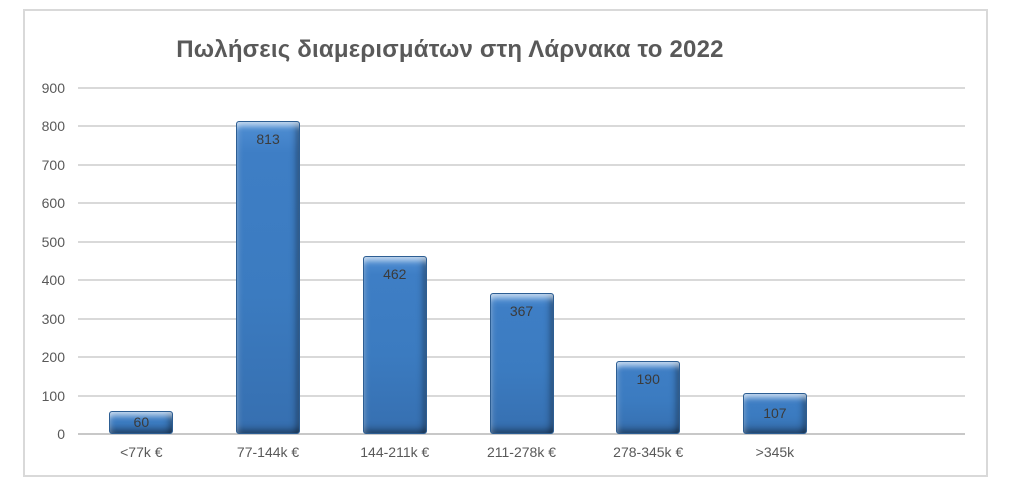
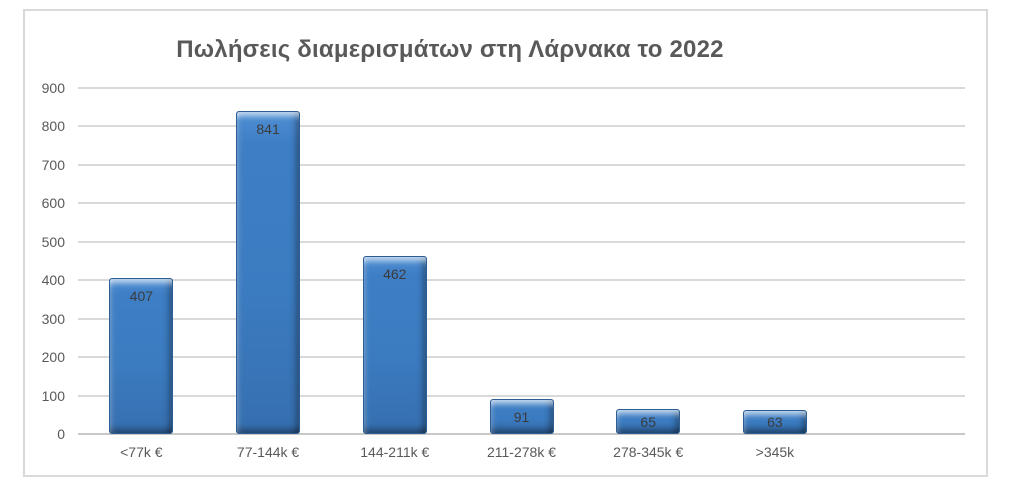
<77k €: 60 -> 407
77-144k €: 813 -> 841
211-278k €: 367 -> 91
278-345k €: 190 -> 65
>345k: 107 -> 63
